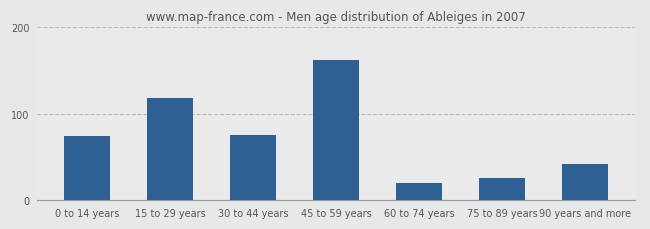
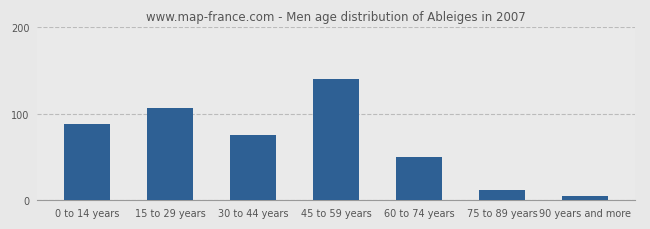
0 to 14 years: 74 -> 88
15 to 29 years: 118 -> 107
45 to 59 years: 162 -> 140
60 to 74 years: 20 -> 50
75 to 89 years: 26 -> 12
90 years and more: 42 -> 5
